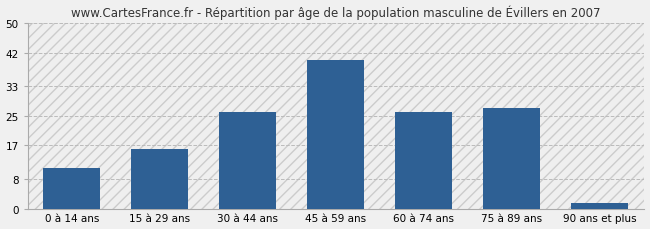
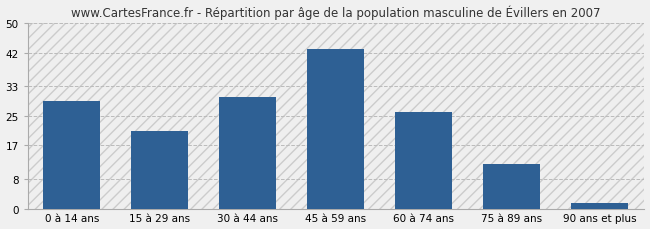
0 à 14 ans: 11.0 -> 29.0
15 à 29 ans: 16.0 -> 21.0
30 à 44 ans: 26.0 -> 30.0
45 à 59 ans: 40.0 -> 43.0
75 à 89 ans: 27.0 -> 12.0
